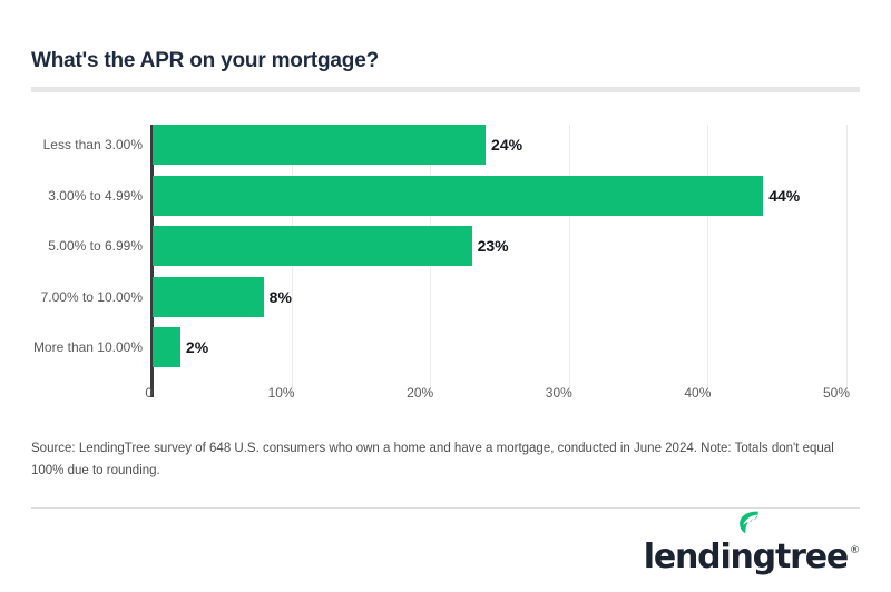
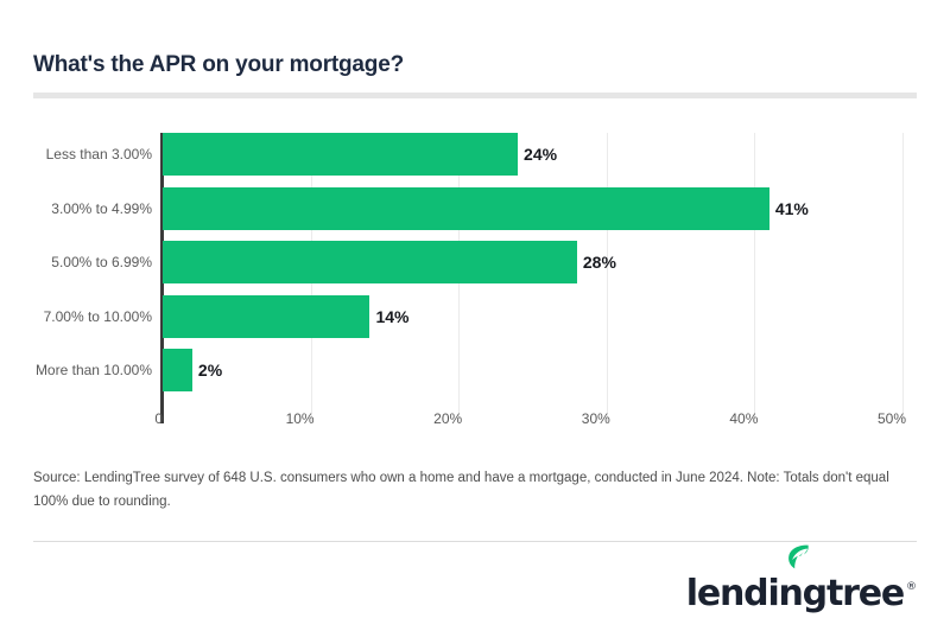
3.00% to 4.99%: 44% -> 41%
5.00% to 6.99%: 23% -> 28%
7.00% to 10.00%: 8% -> 14%
